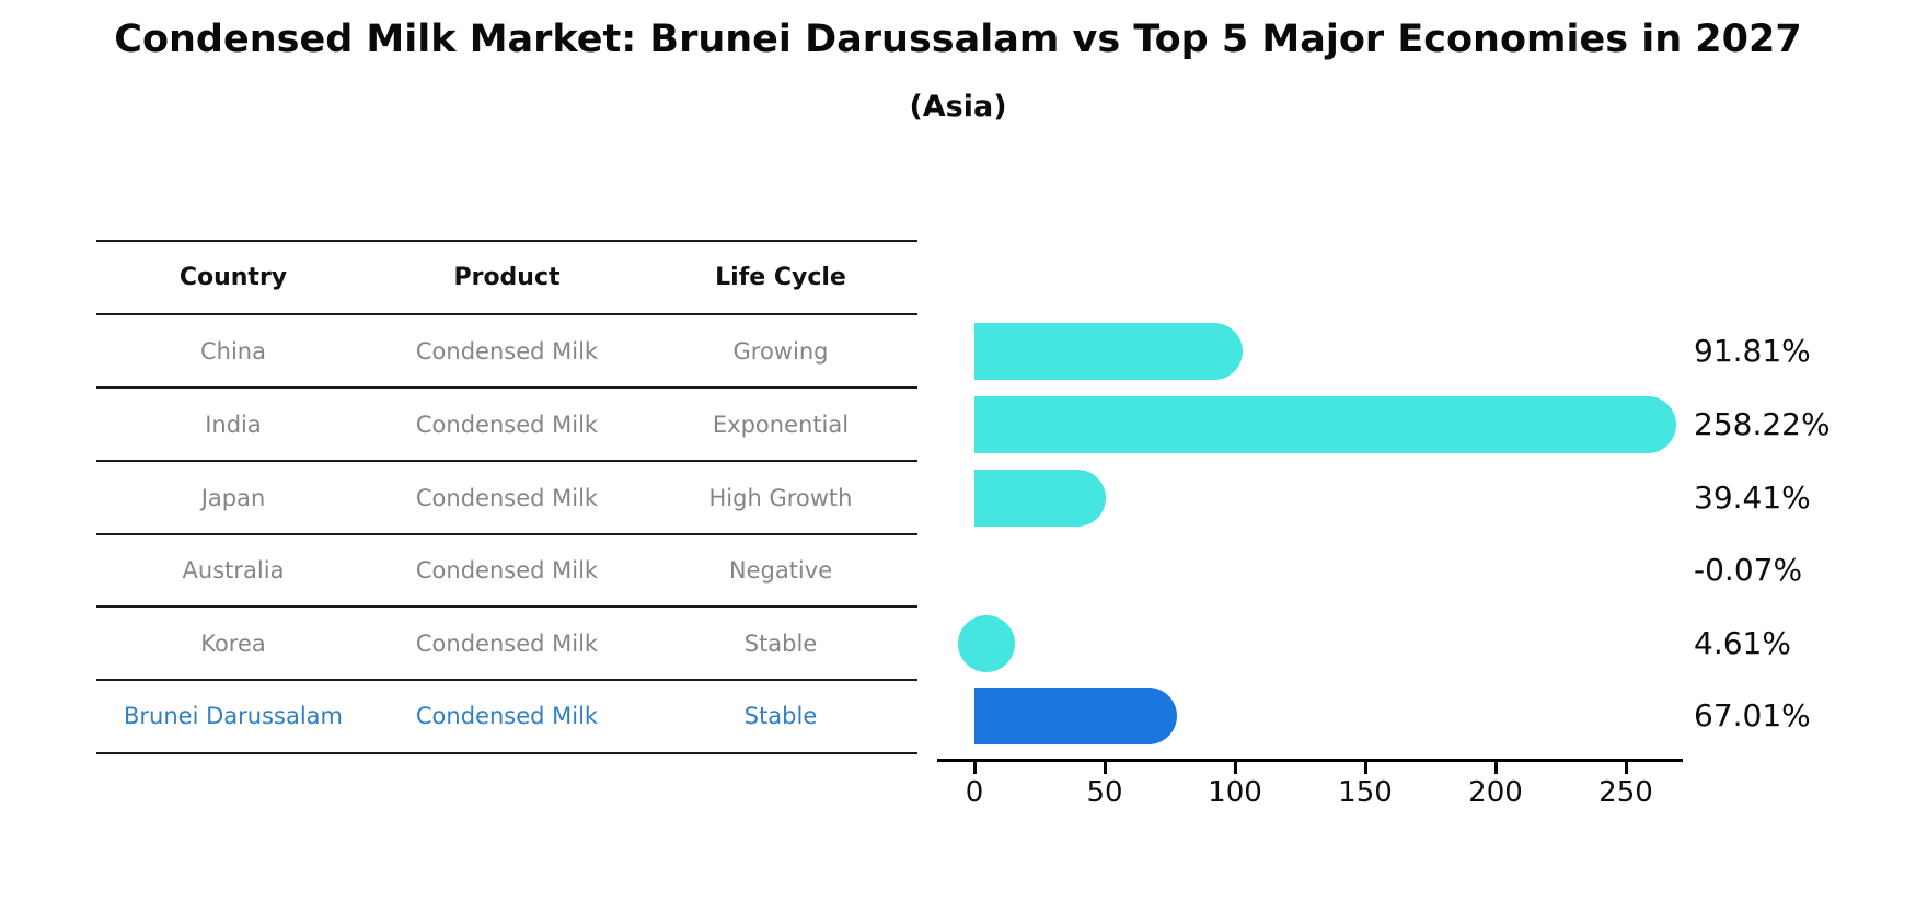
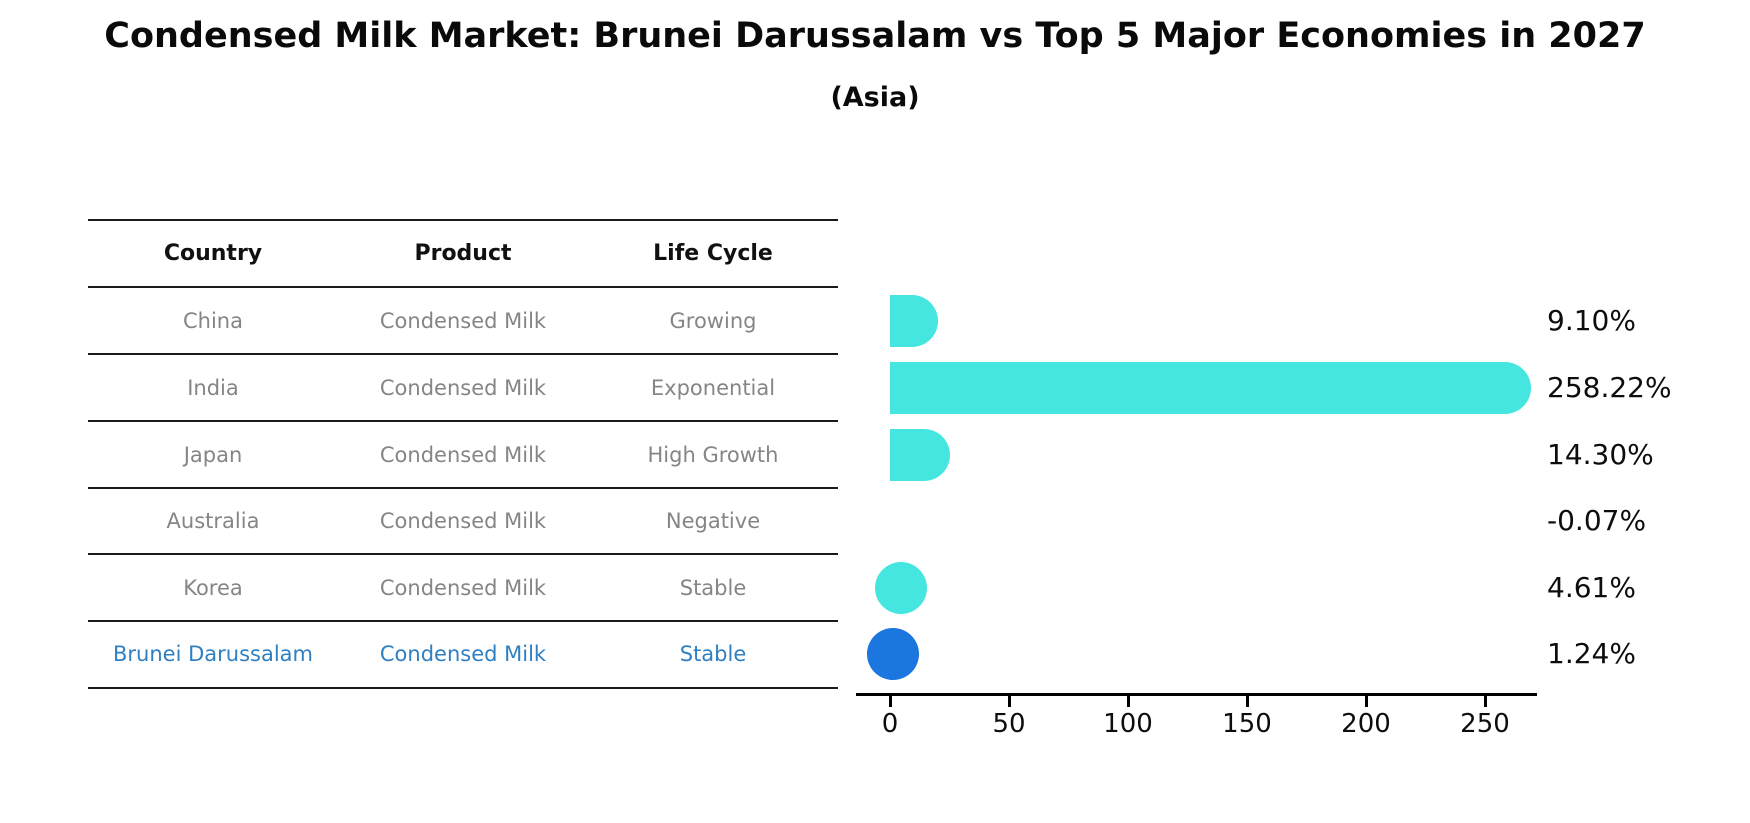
China: 91.81% -> 9.10%
Japan: 39.41% -> 14.30%
Brunei Darussalam: 67.01% -> 1.24%
